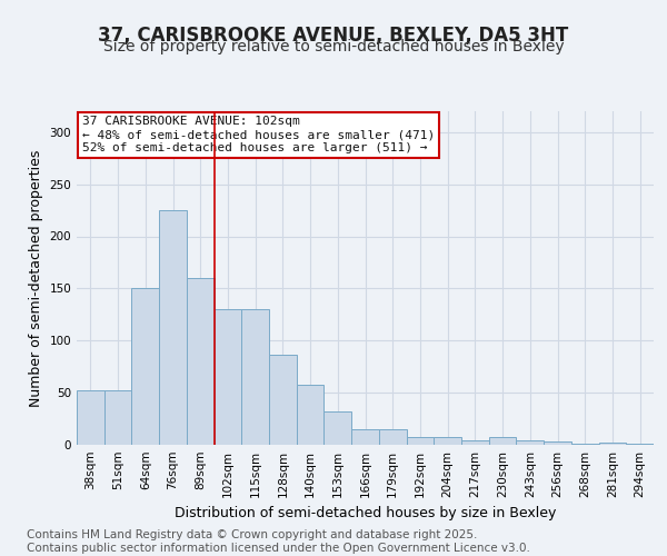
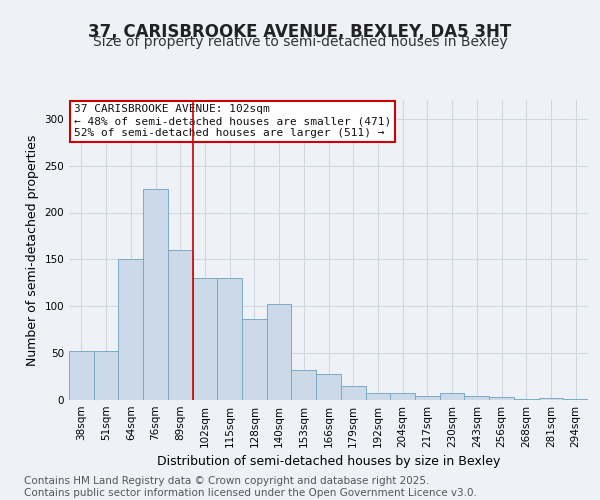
140sqm: 58 -> 102
166sqm: 15 -> 28
